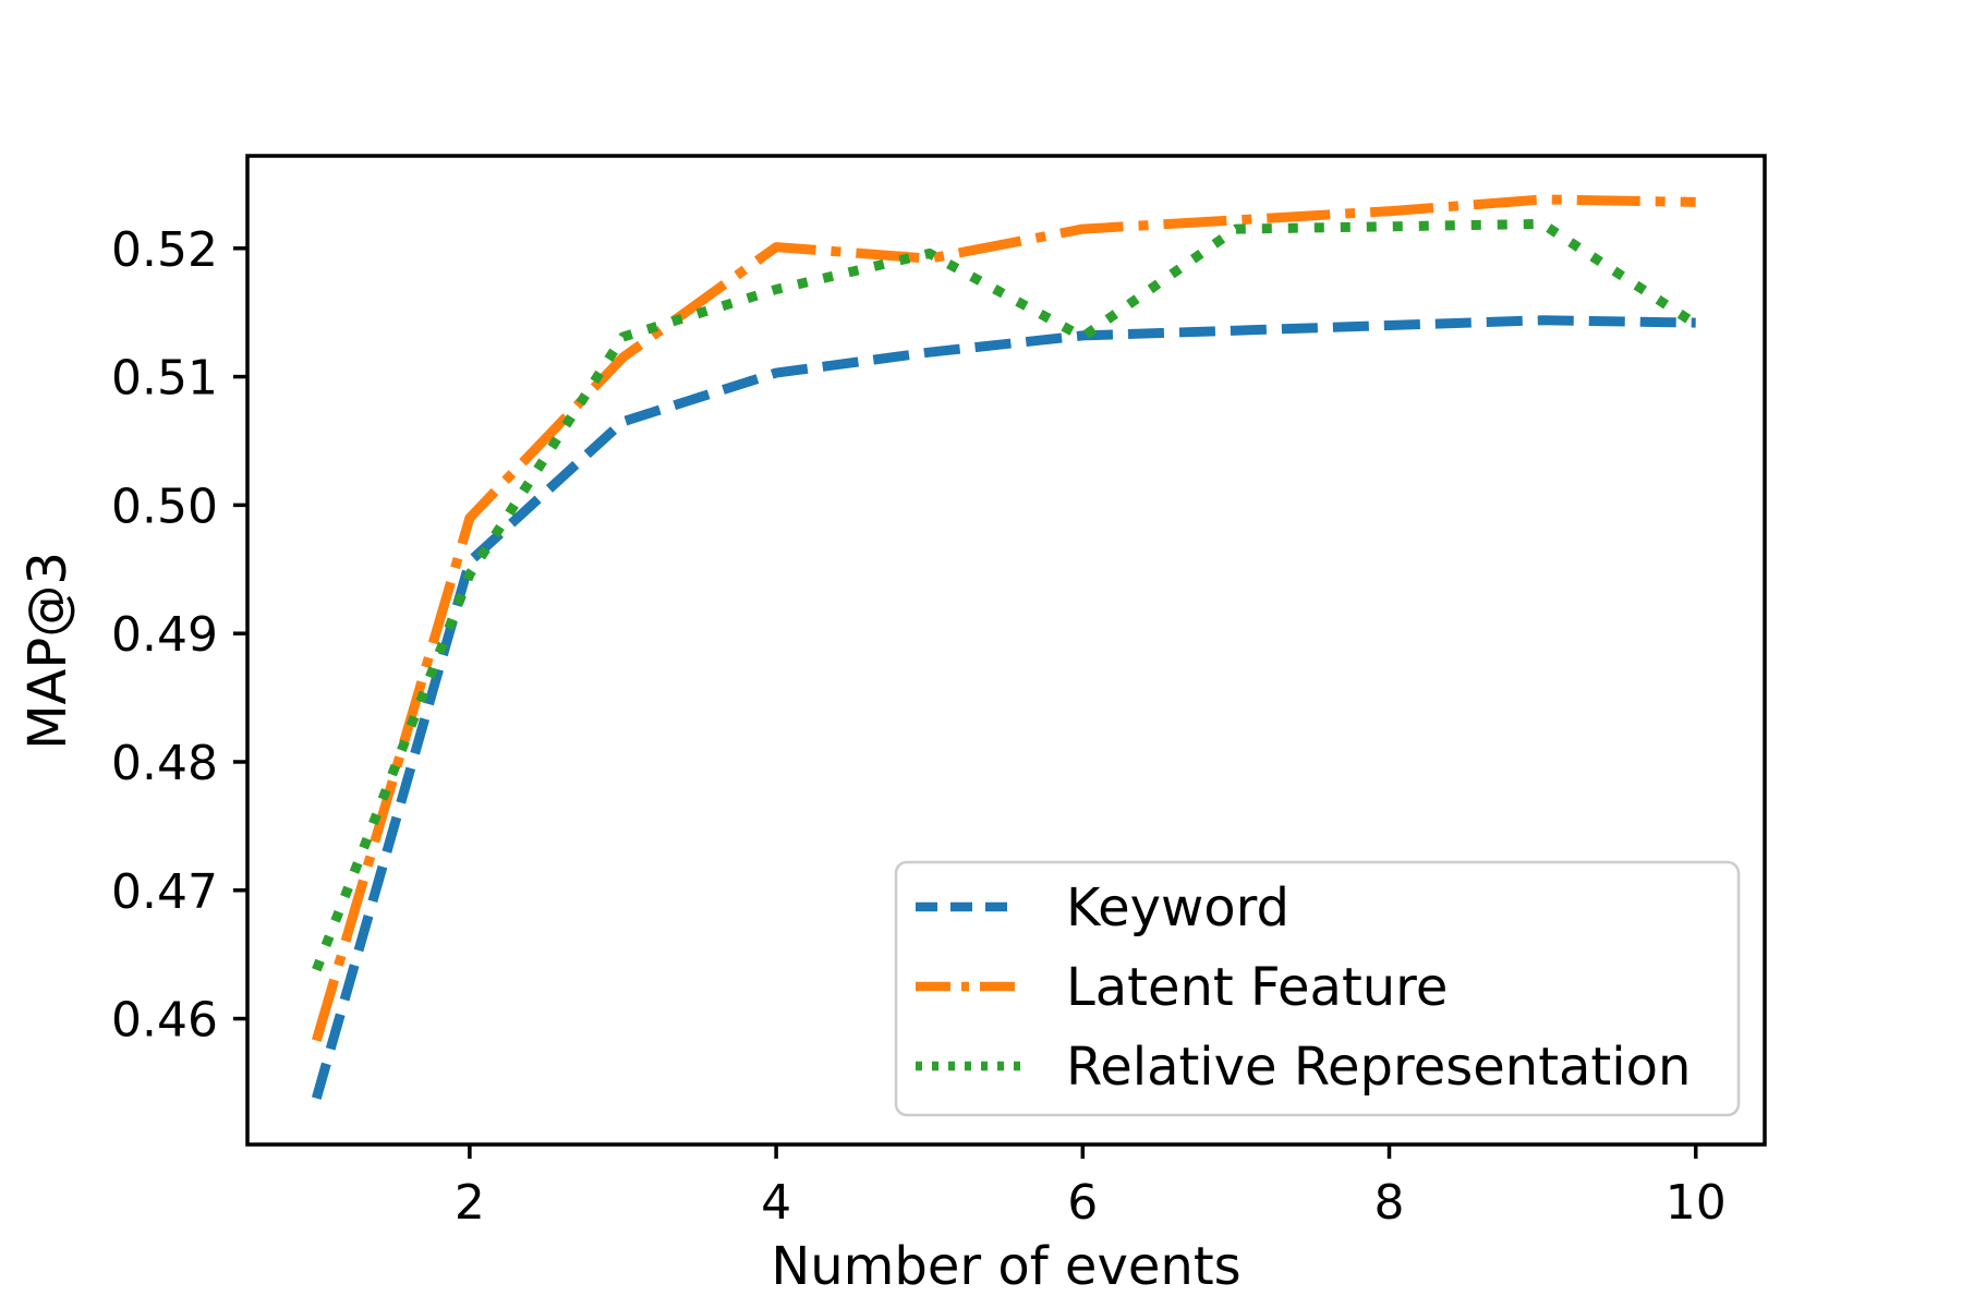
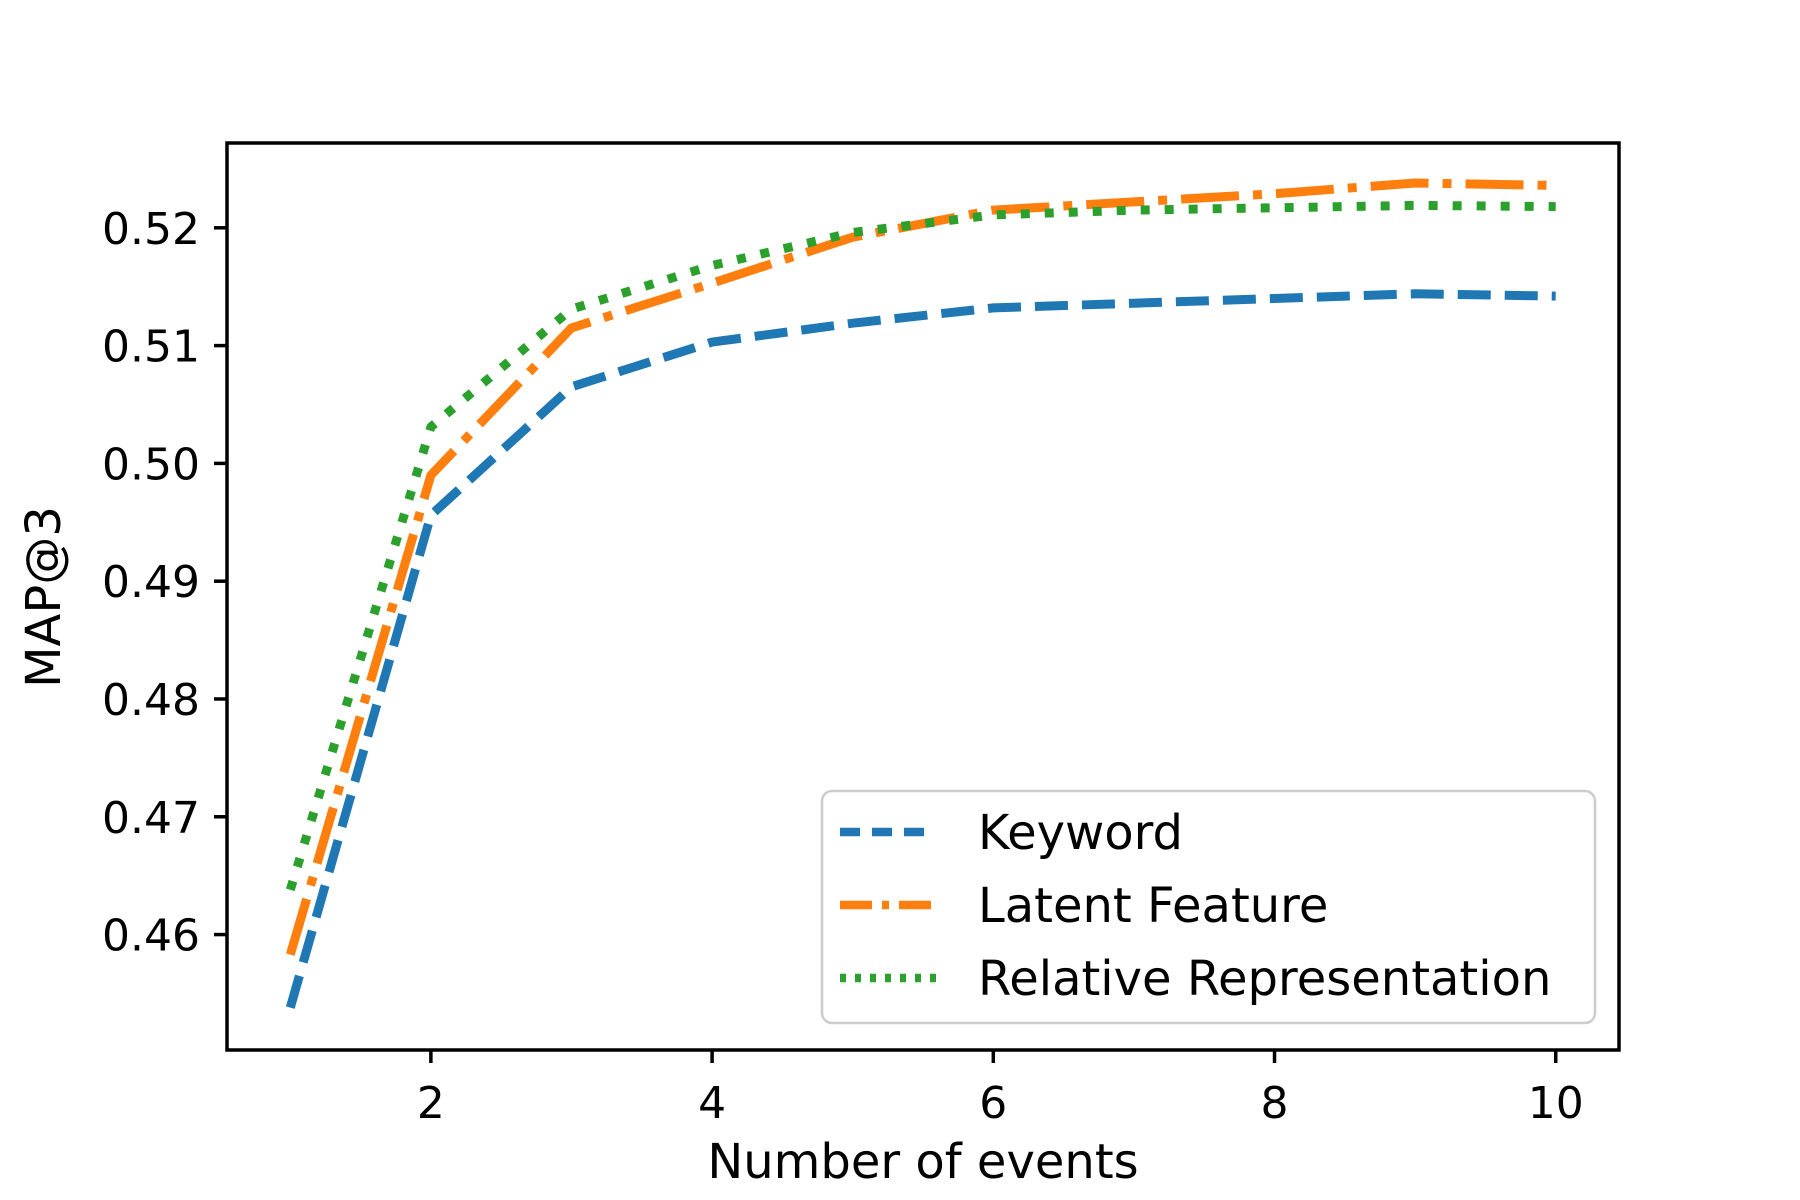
Relative Representation/2: 0.4946 -> 0.5031
Latent Feature/4: 0.5201 -> 0.5153
Relative Representation/6: 0.5131 -> 0.5211
Relative Representation/10: 0.5141 -> 0.5218
